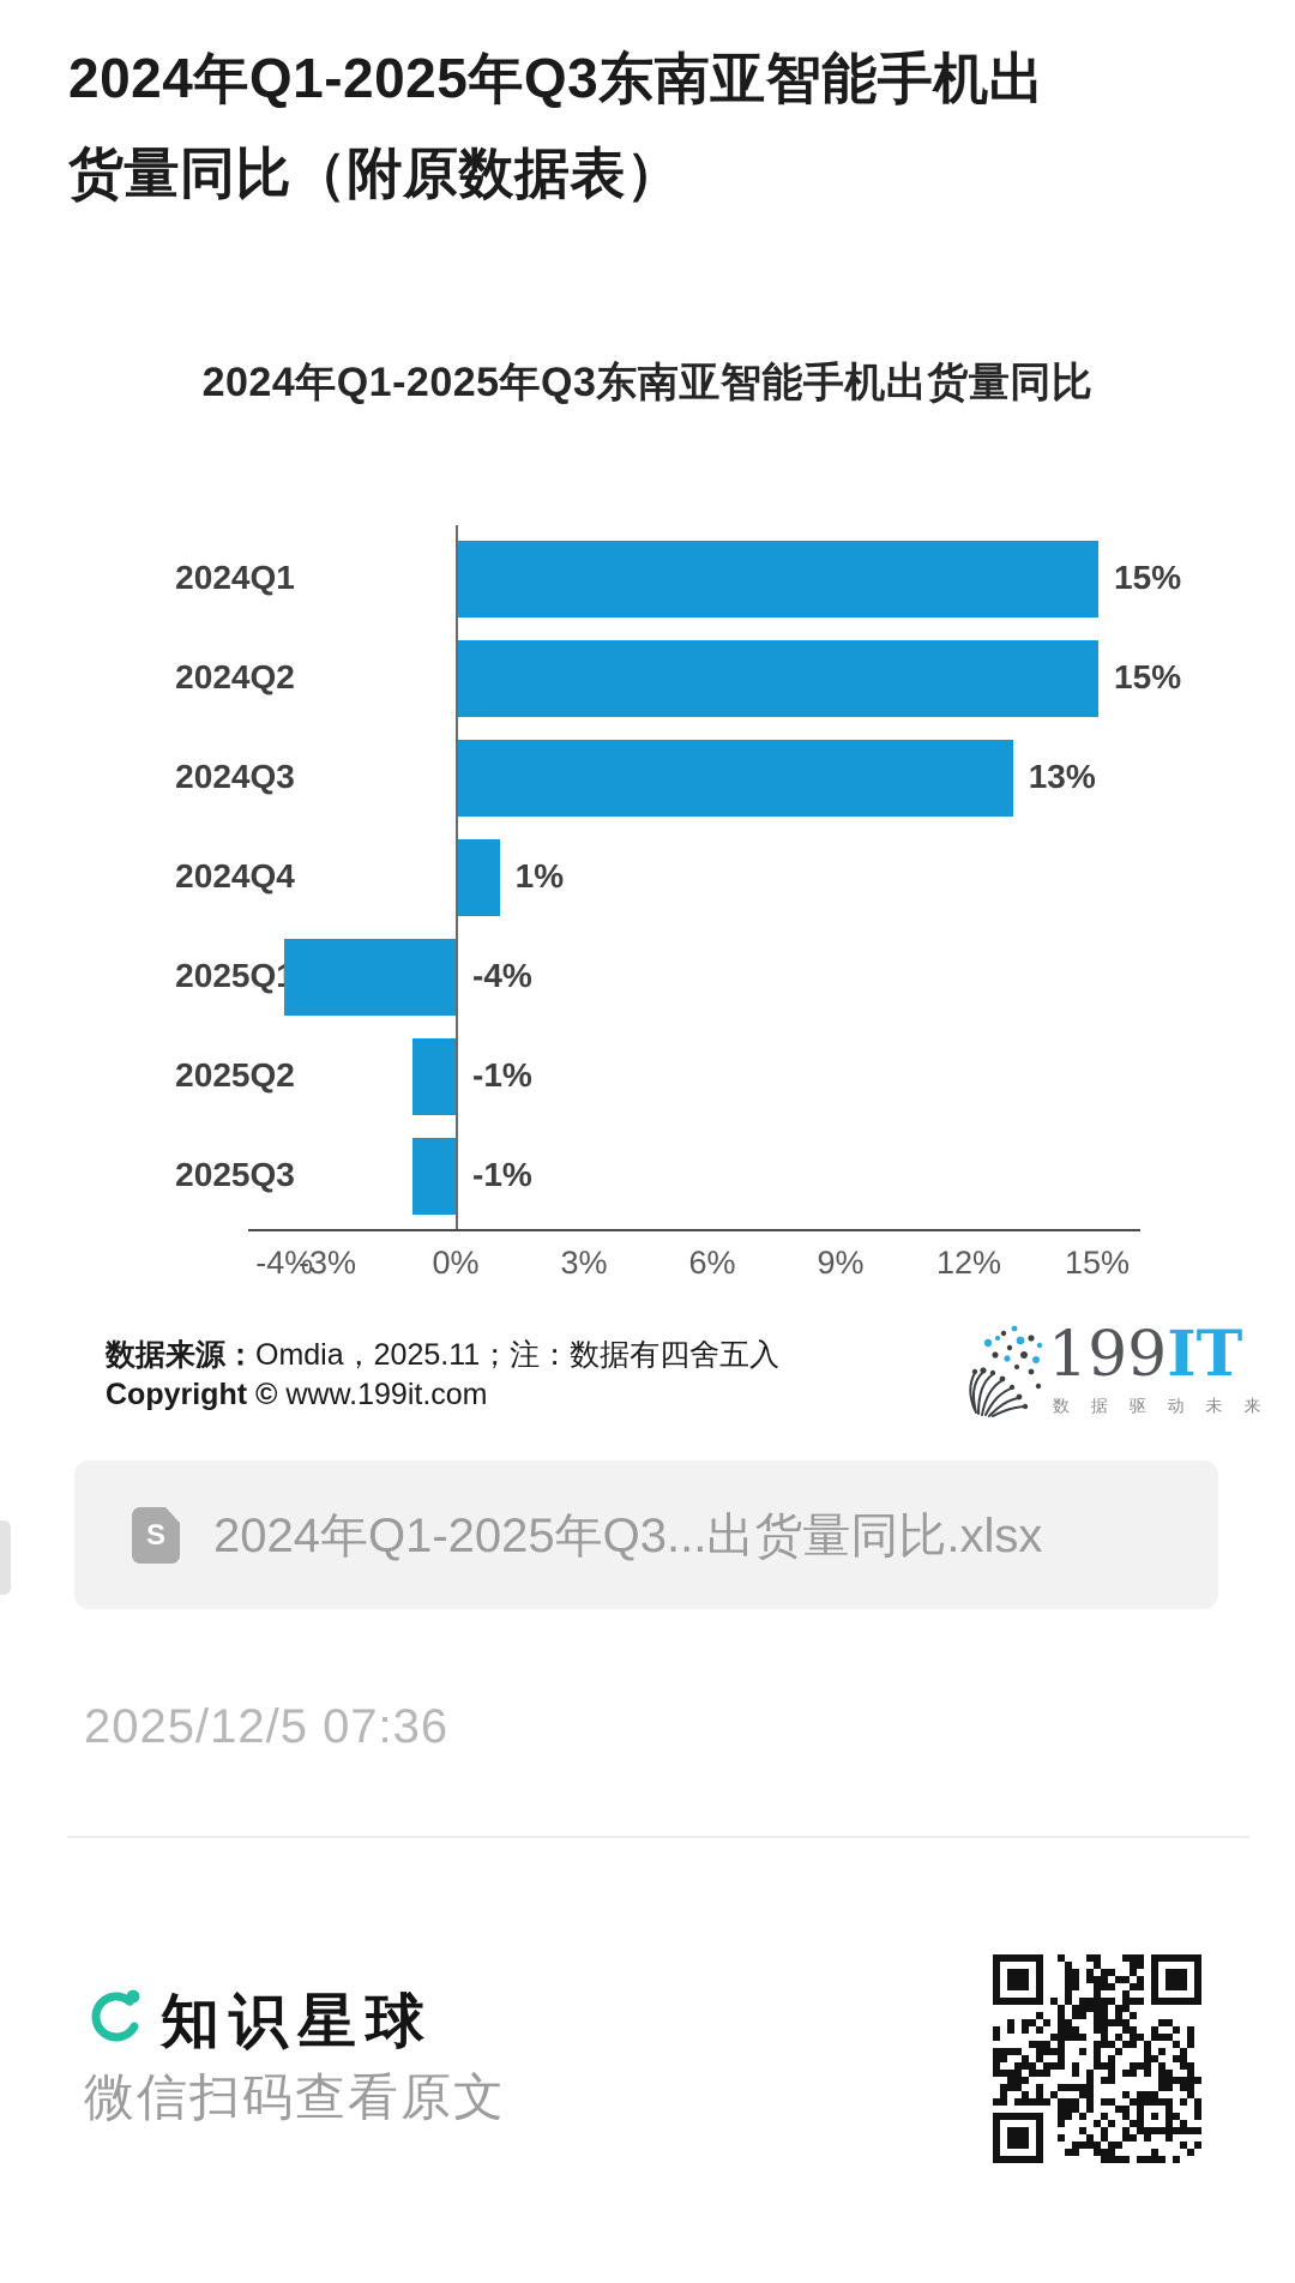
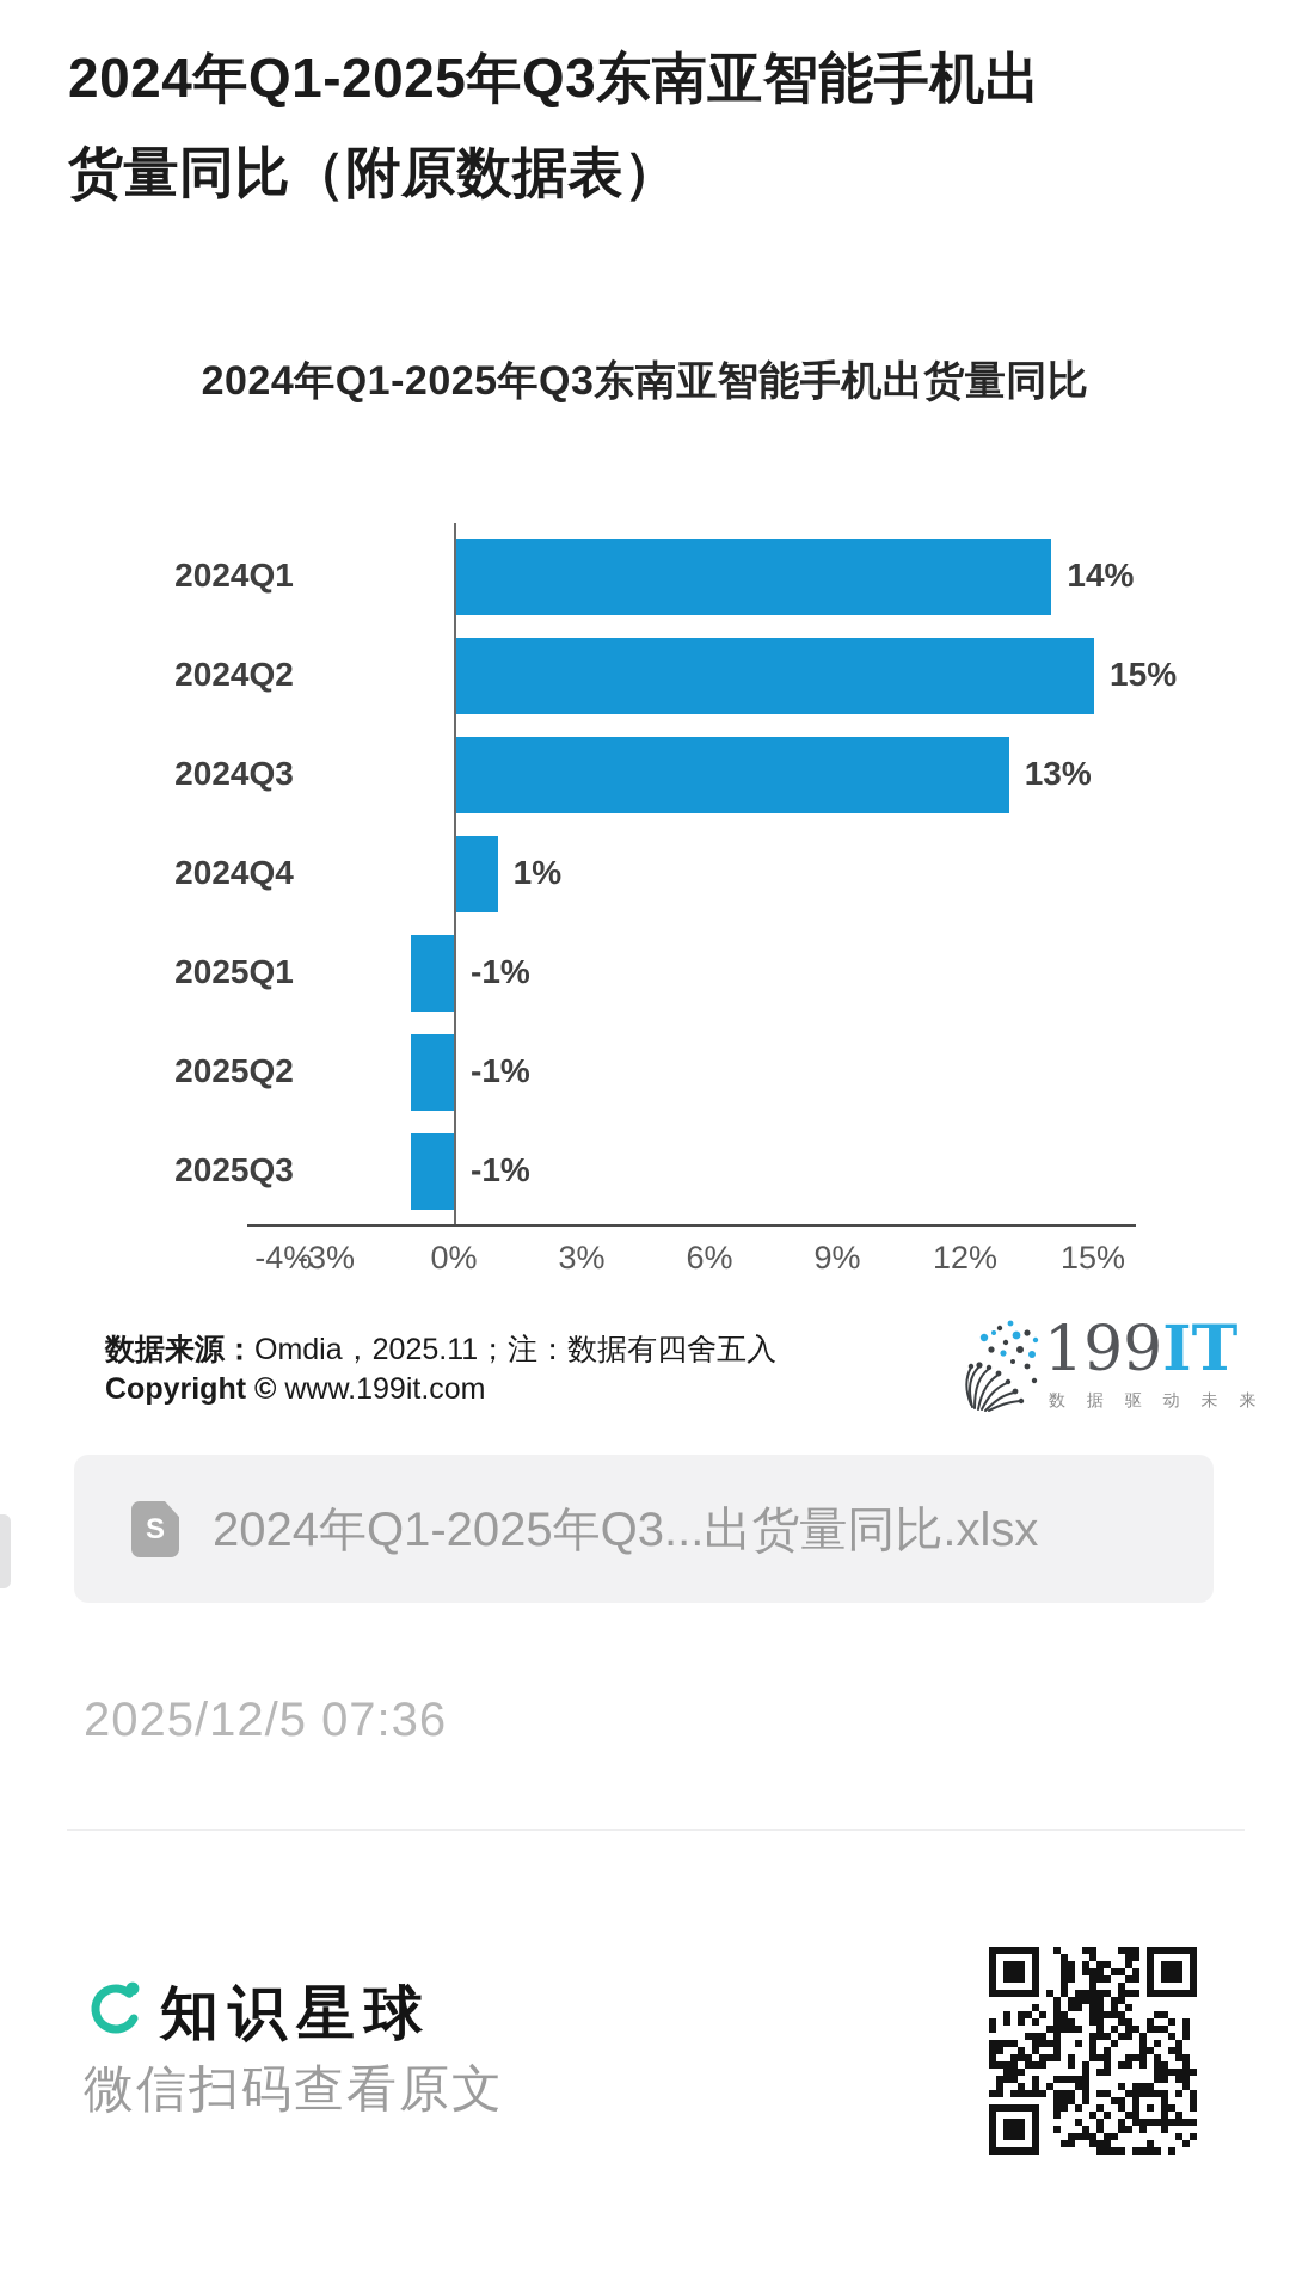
2024Q1: 15% -> 14%
2025Q1: -4% -> -1%
